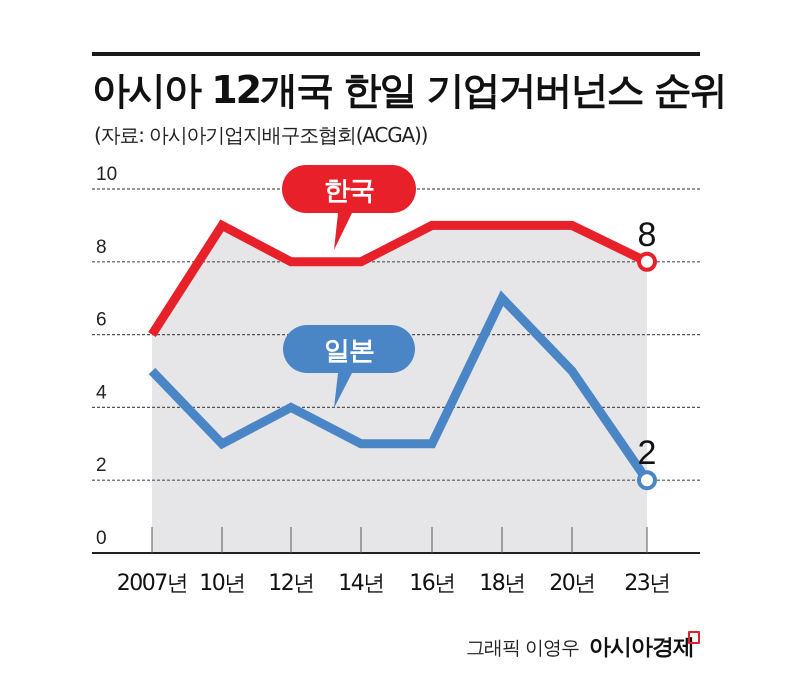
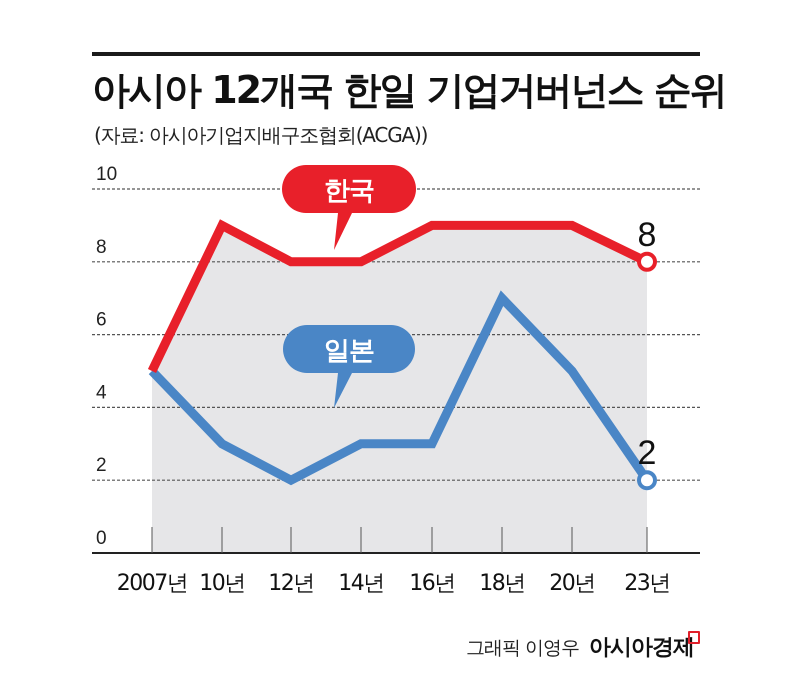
한국/2007년: 6 -> 5
일본/12년: 4 -> 2
